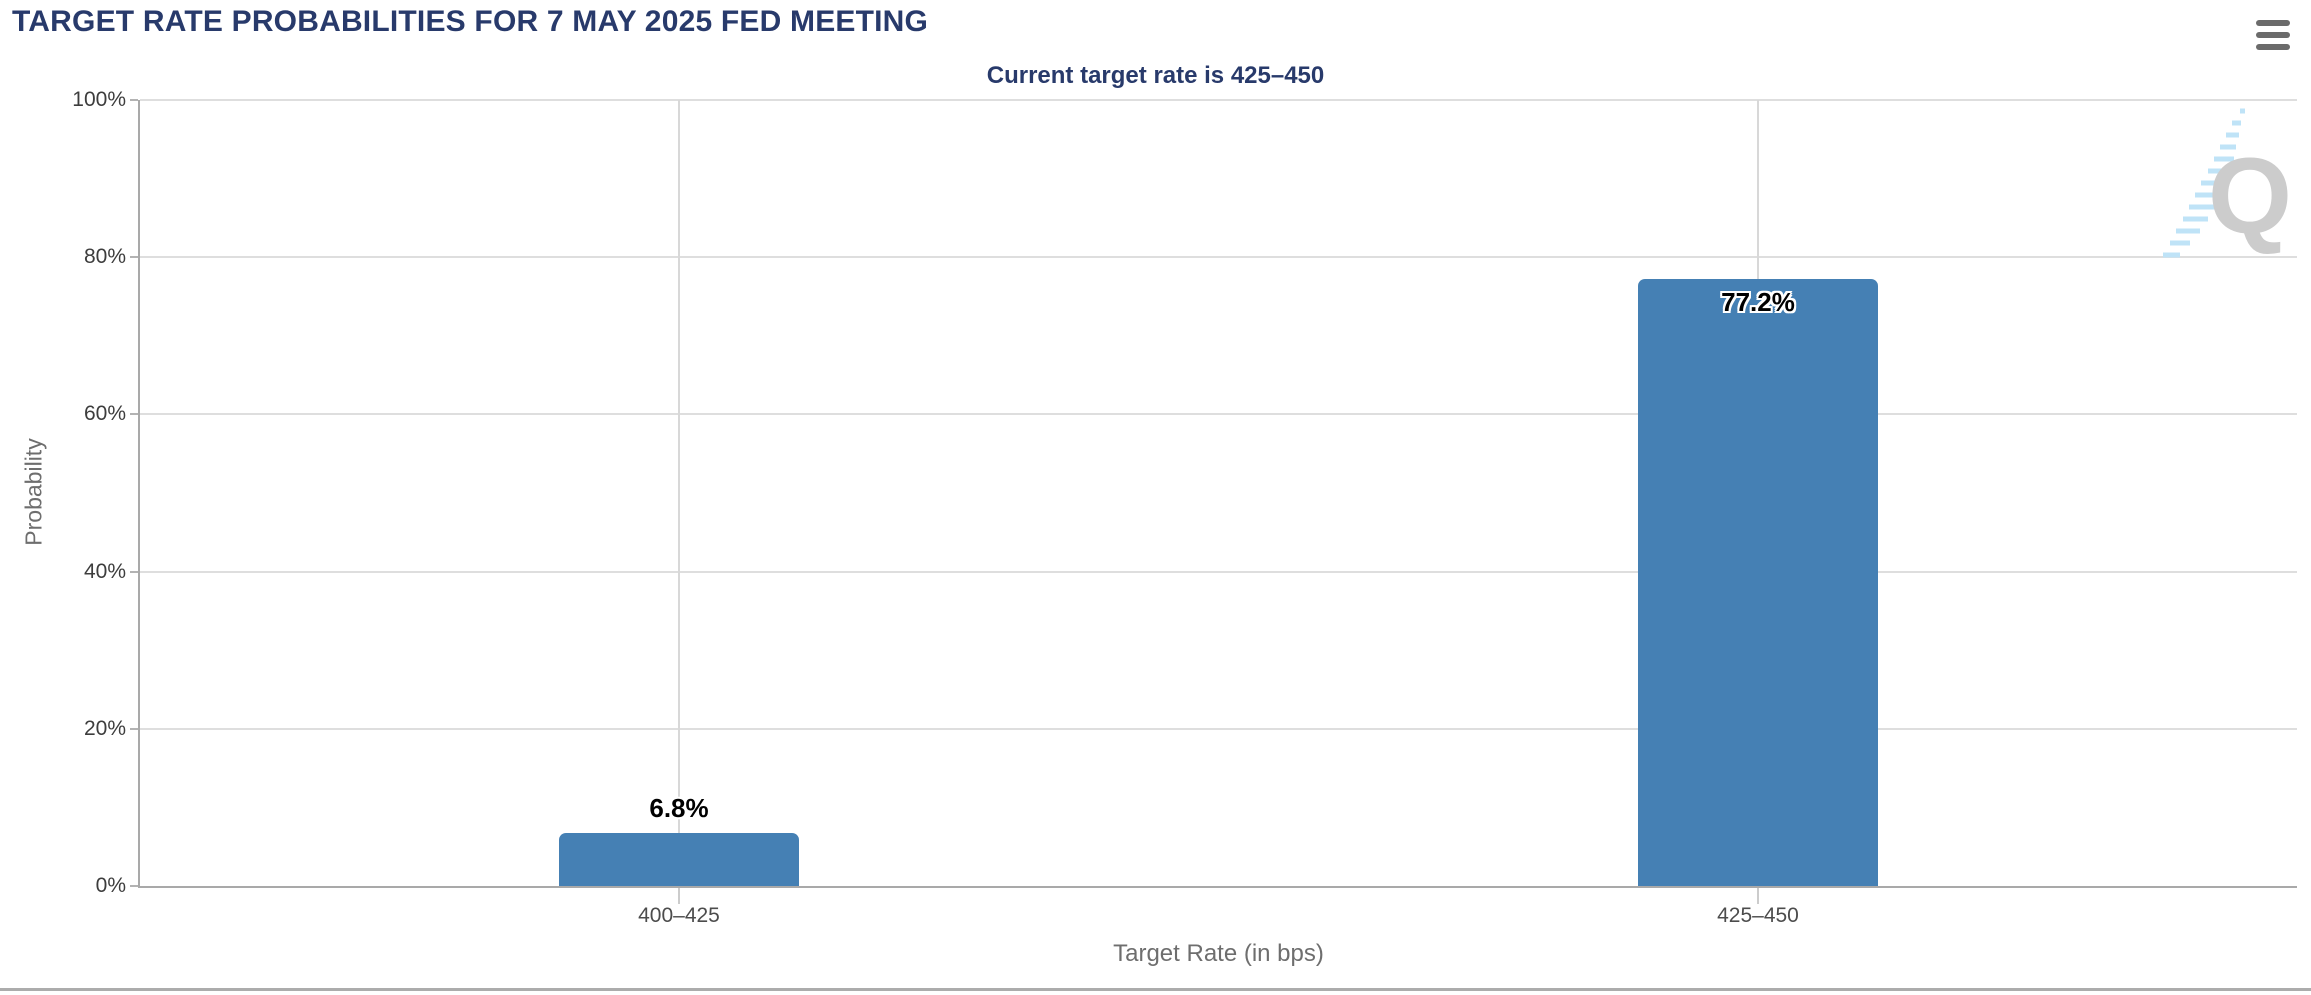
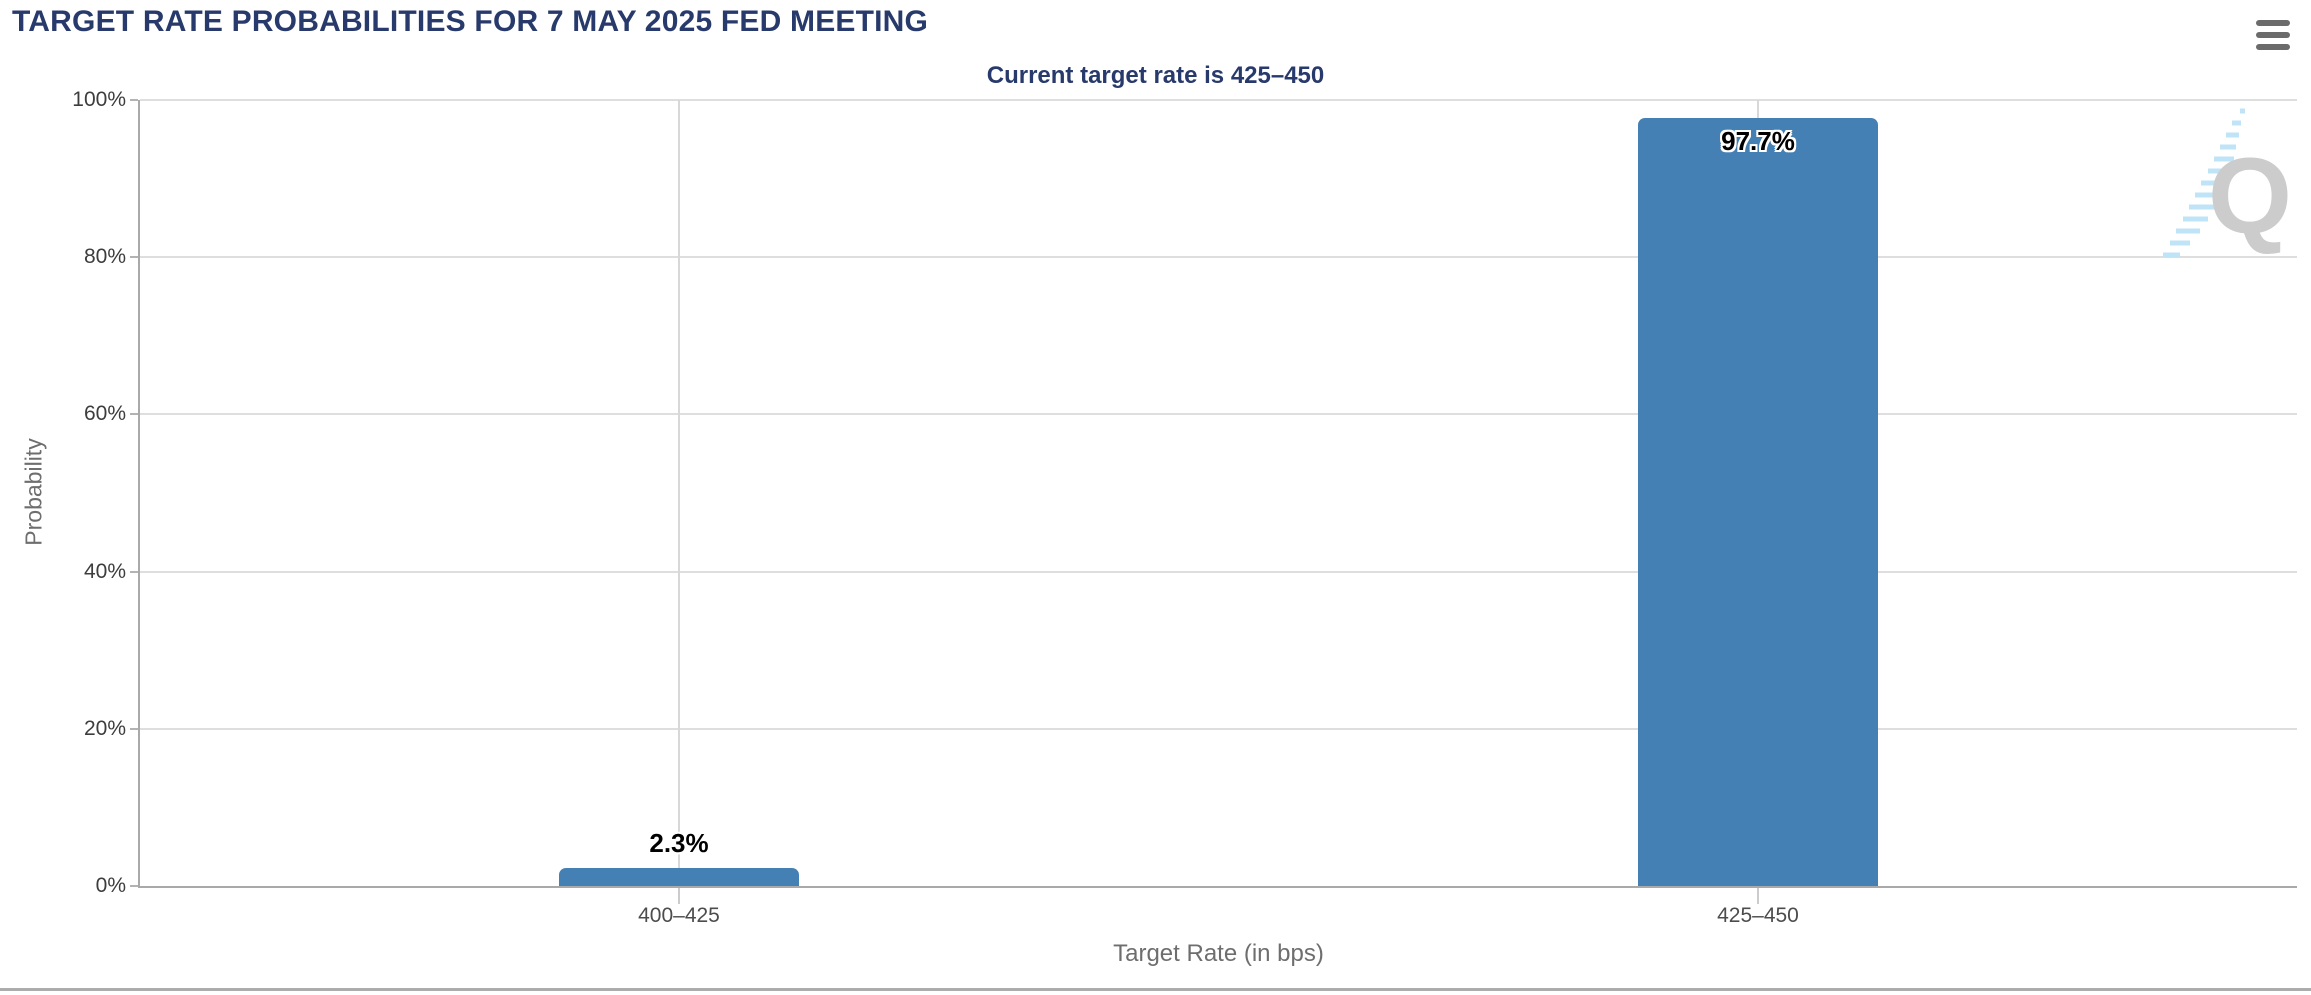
400–425: 6.8% -> 2.3%
425–450: 77.2% -> 97.7%
